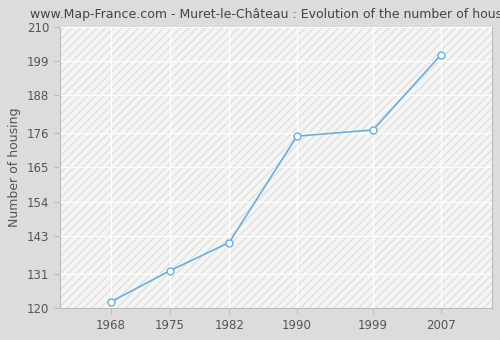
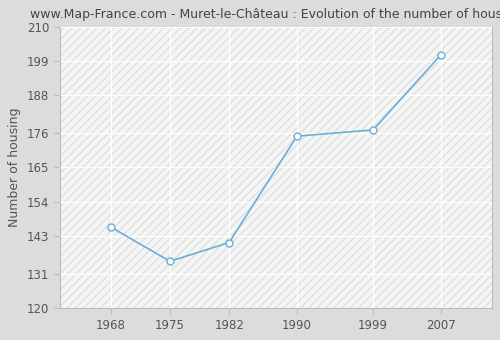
1968: 122 -> 146
1975: 132 -> 135
